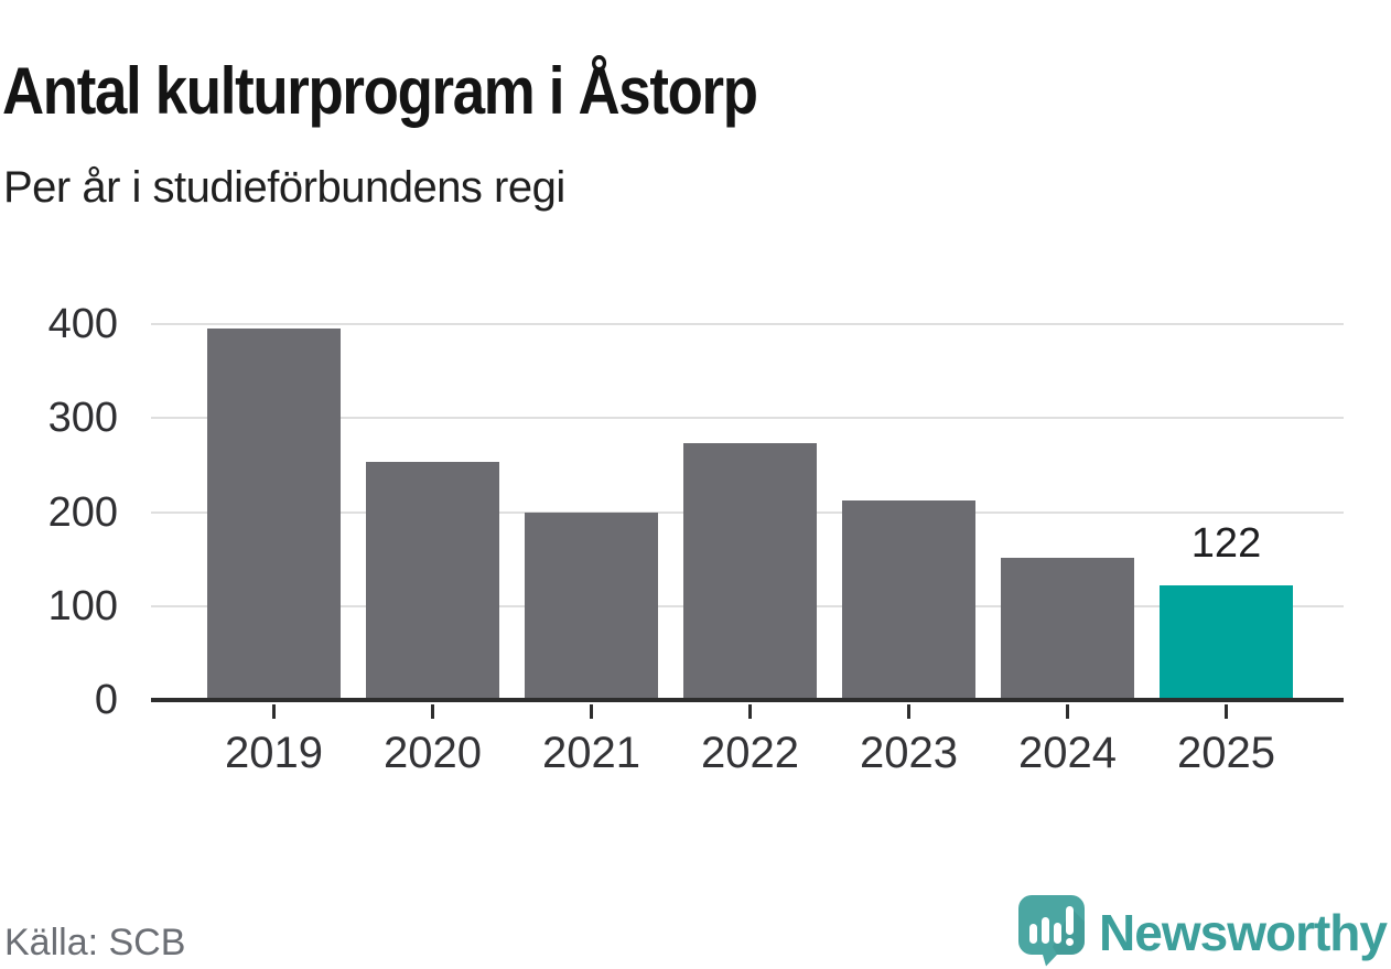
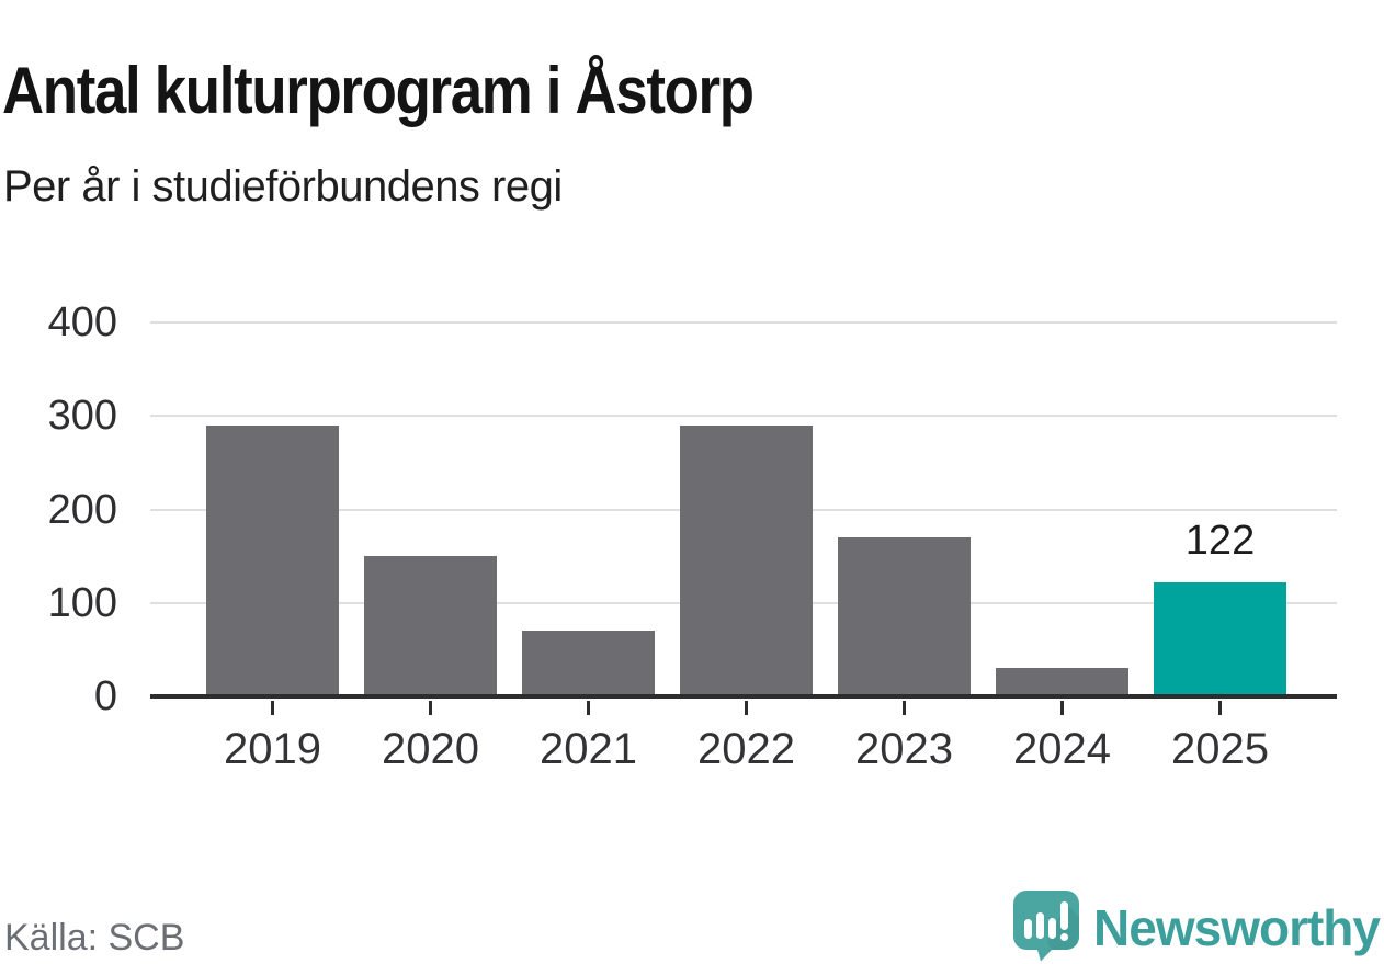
2019: 400 -> 290
2020: 250 -> 150
2021: 200 -> 70
2022: 270 -> 290
2023: 210 -> 170
2024: 150 -> 30
